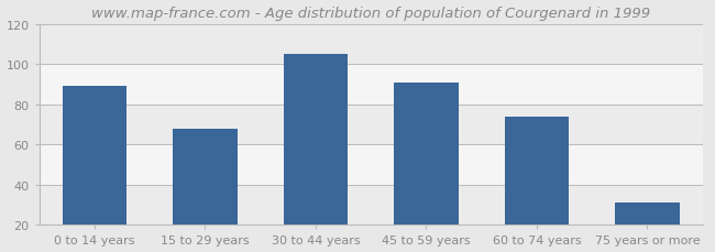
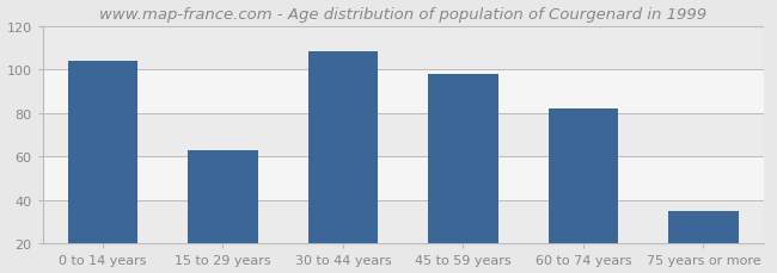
0 to 14 years: 89 -> 104
15 to 29 years: 68 -> 63
30 to 44 years: 105 -> 108
45 to 59 years: 91 -> 98
60 to 74 years: 74 -> 82
75 years or more: 31 -> 35
